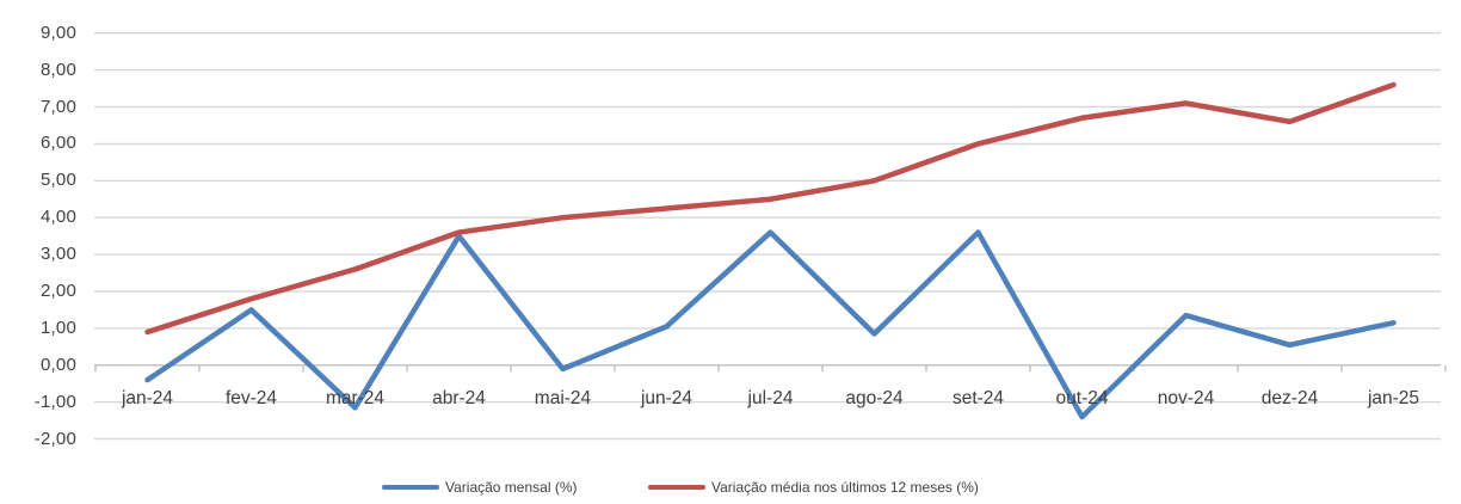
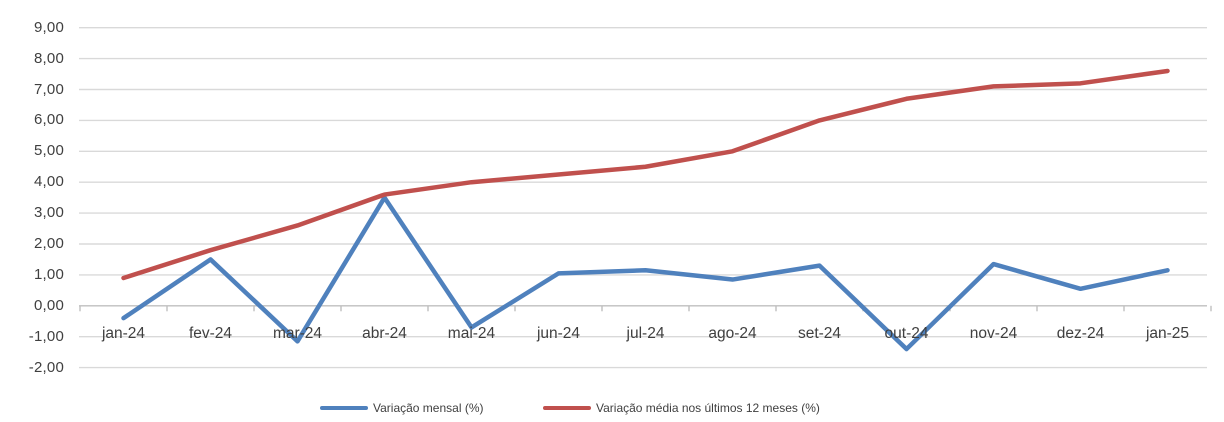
Variação mensal (%)/mai-24: -0,1 -> -0,7
Variação mensal (%)/jul-24: 3,6 -> 1,1
Variação mensal (%)/set-24: 3,6 -> 1,3
Variação média nos últimos 12 meses (%)/dez-24: 6,6 -> 7,2
